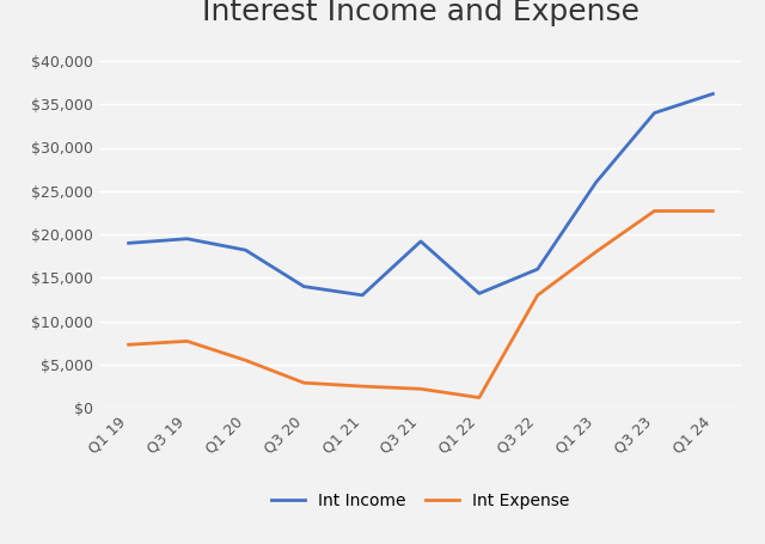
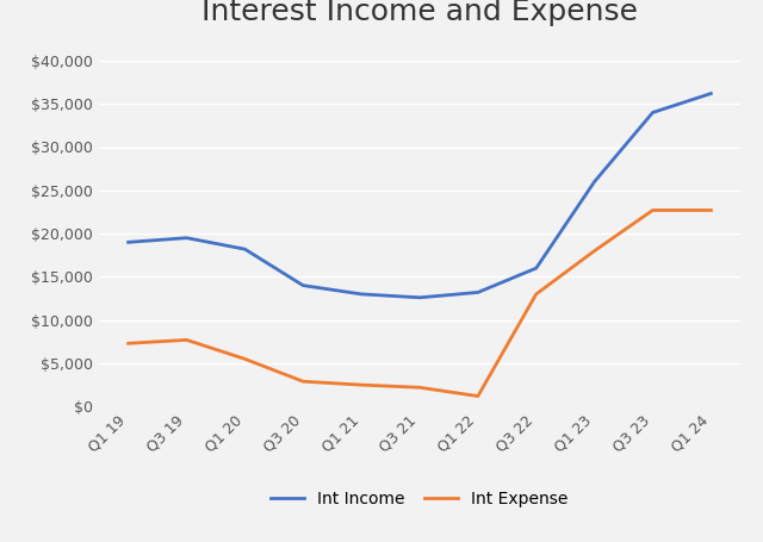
Int Income/Q3 21: $19,200 -> $12,600
